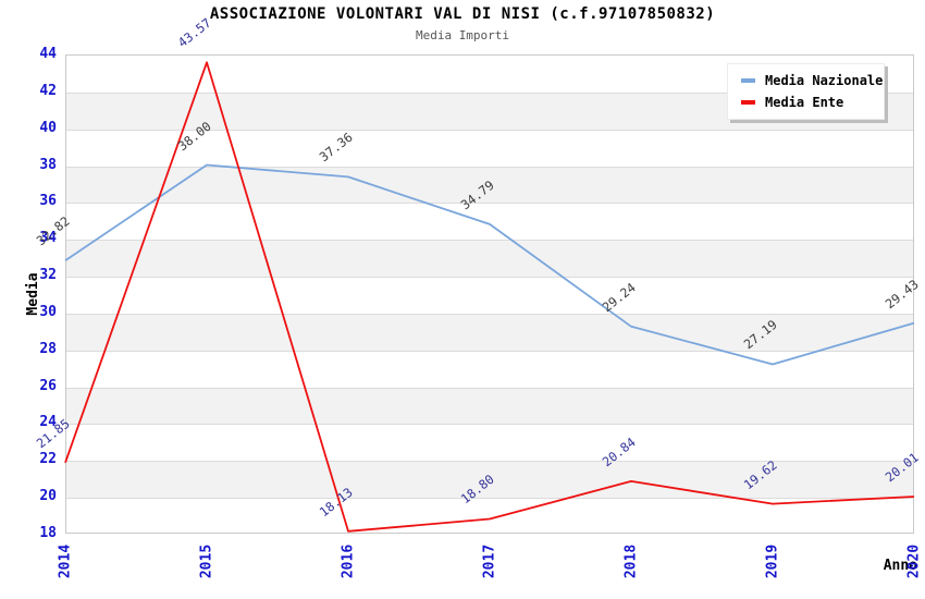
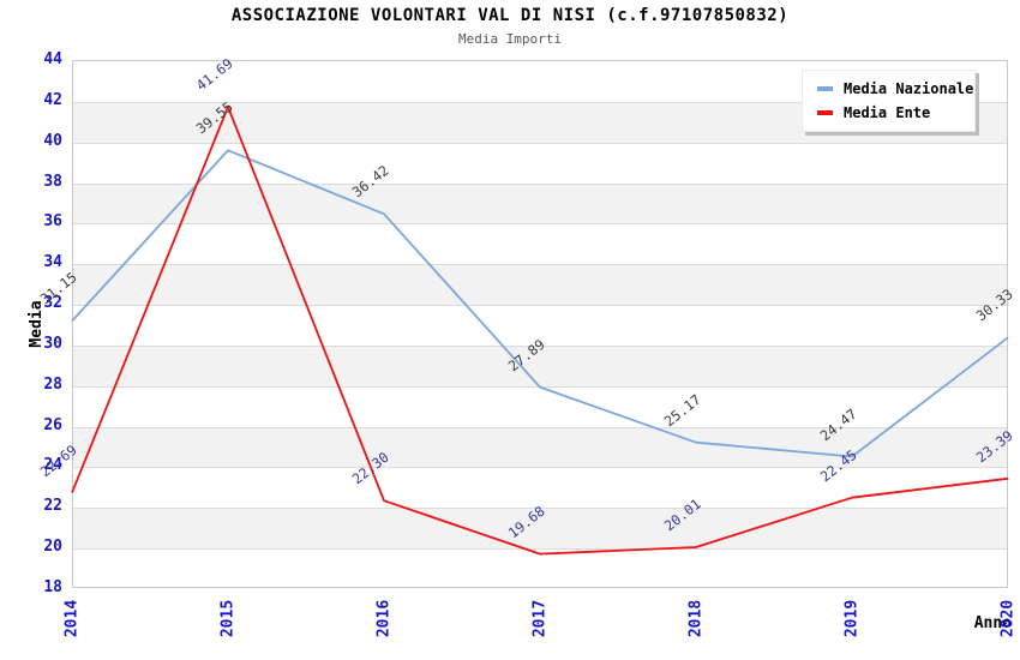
Media Nazionale/2014: 32.82 -> 31.15
Media Ente/2014: 21.85 -> 22.69
Media Nazionale/2015: 38.00 -> 39.55
Media Ente/2015: 43.57 -> 41.69
Media Nazionale/2016: 37.36 -> 36.42
Media Ente/2016: 18.13 -> 22.30
Media Nazionale/2017: 34.79 -> 27.89
Media Ente/2017: 18.80 -> 19.68
Media Nazionale/2018: 29.24 -> 25.17
Media Ente/2018: 20.84 -> 20.01
Media Nazionale/2019: 27.19 -> 24.47
Media Ente/2019: 19.62 -> 22.45
Media Nazionale/2020: 29.43 -> 30.33
Media Ente/2020: 20.01 -> 23.39
